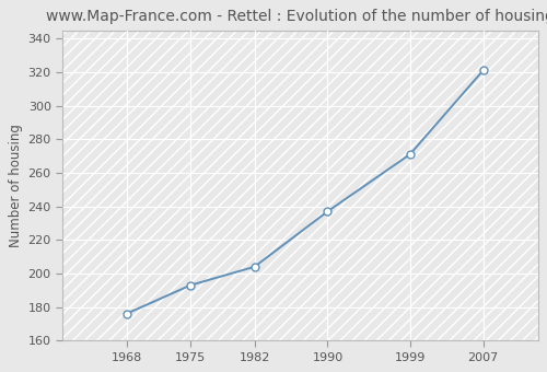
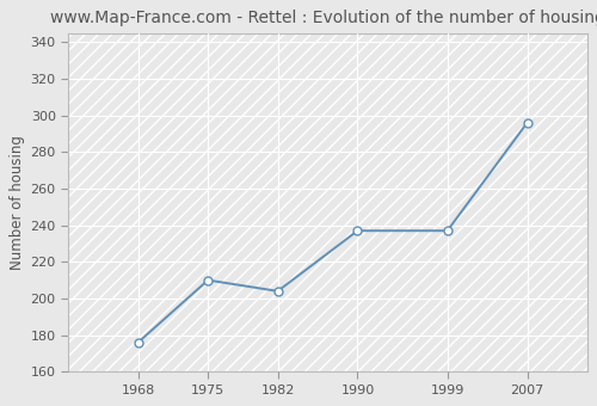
1975: 193 -> 210
1999: 271 -> 237
2007: 321 -> 296
